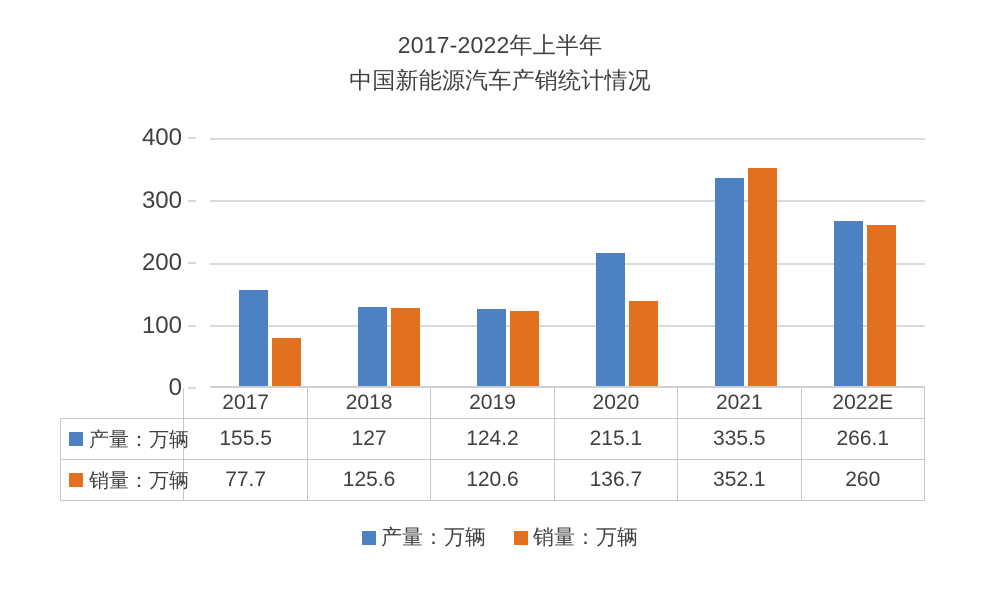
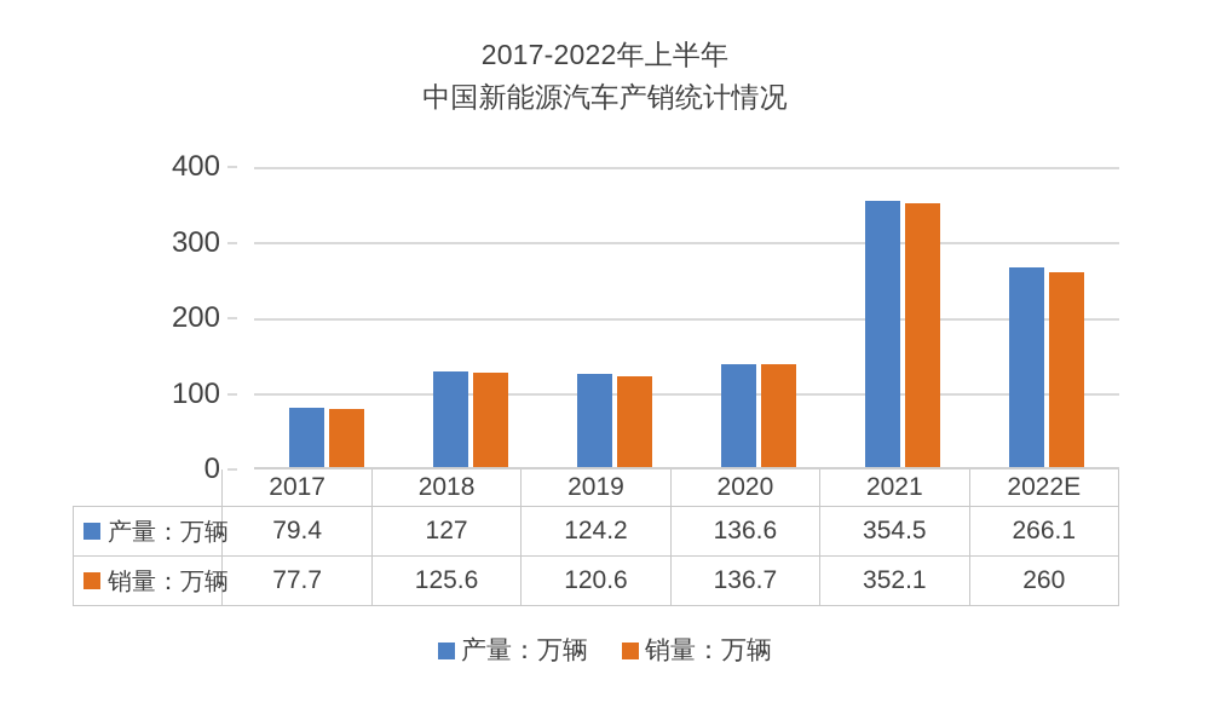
产量：万辆/2017: 155.5 -> 79.4
产量：万辆/2020: 215.1 -> 136.6
产量：万辆/2021: 335.5 -> 354.5
